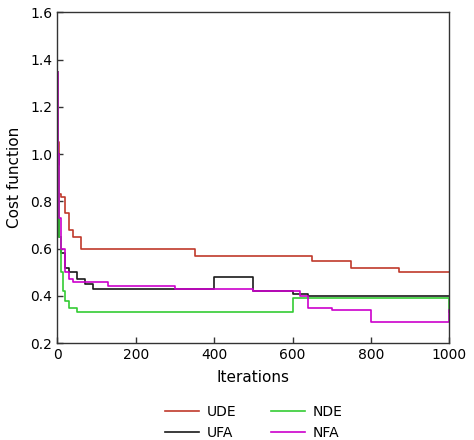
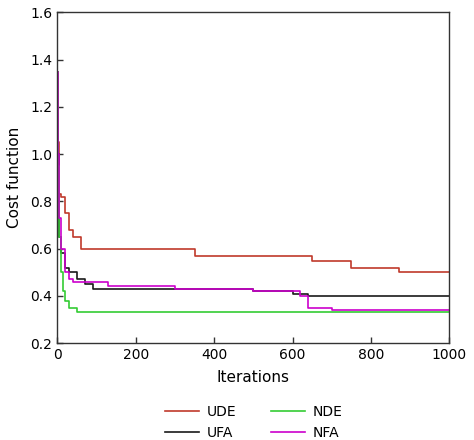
UFA/400: 0.48 -> 0.43
NDE/600: 0.39 -> 0.33
NFA/800: 0.29 -> 0.34
